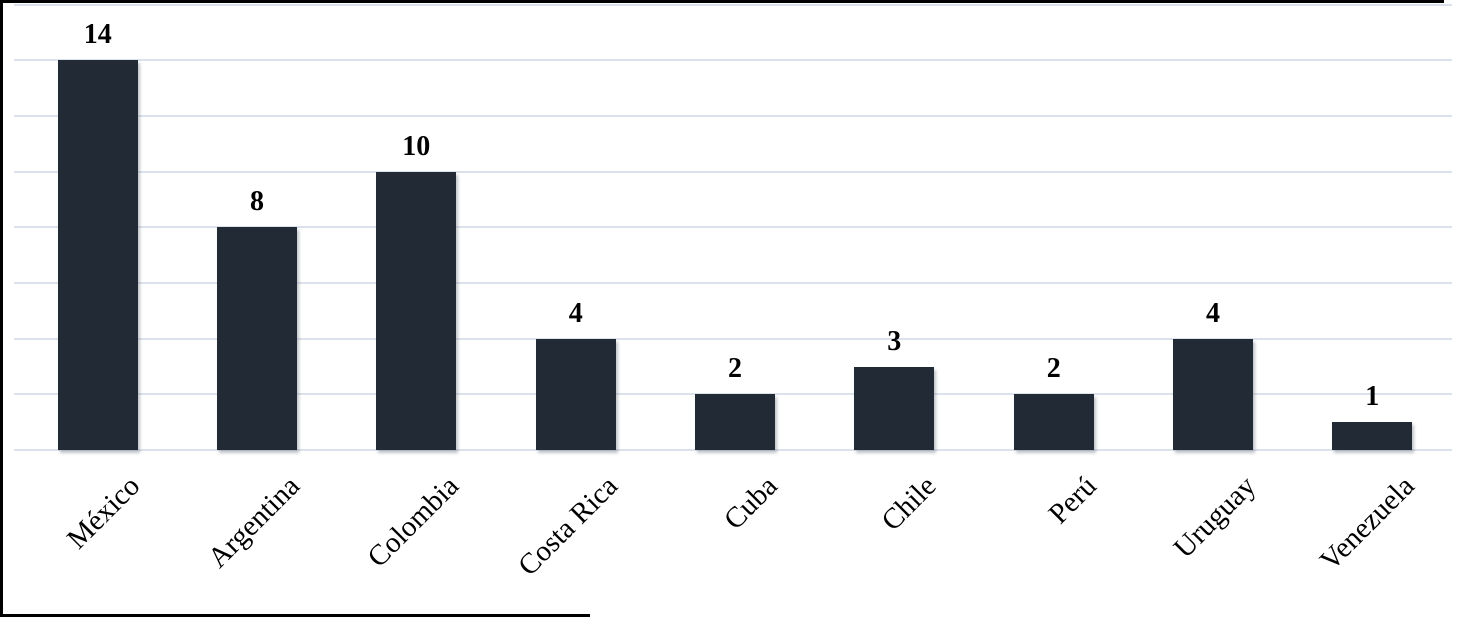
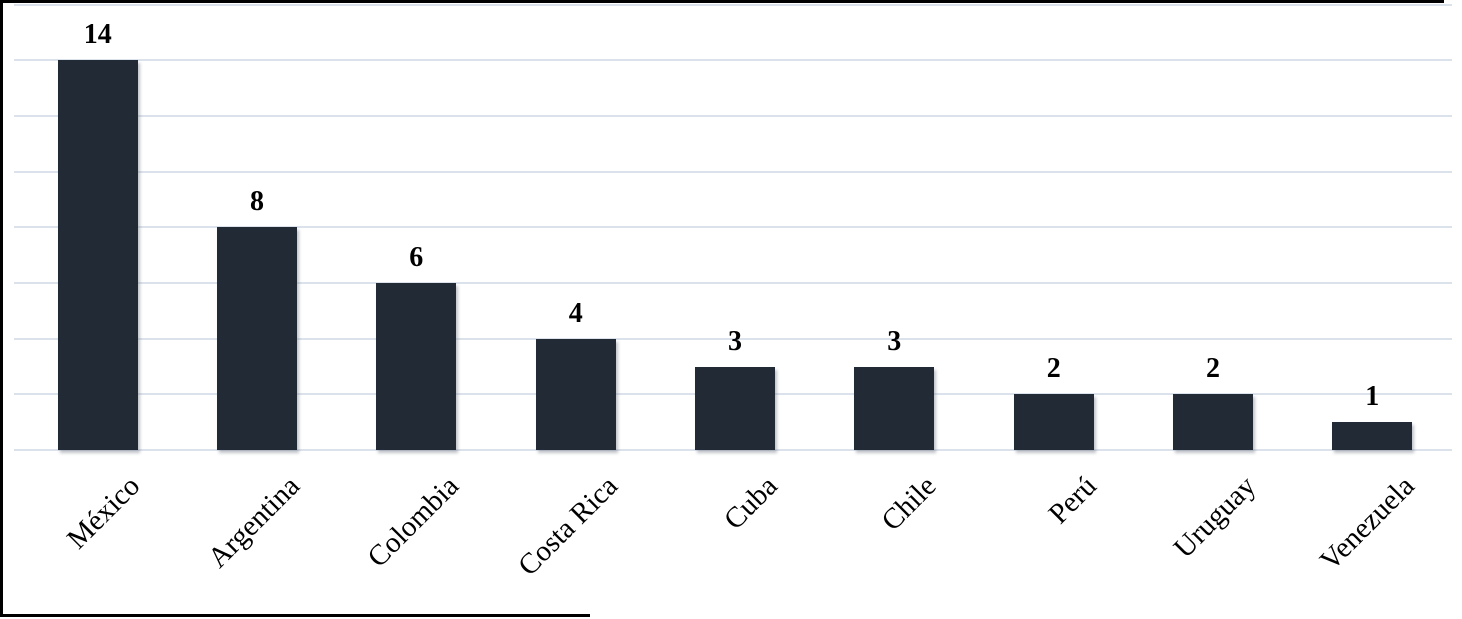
Colombia: 10 -> 6
Cuba: 2 -> 3
Uruguay: 4 -> 2
